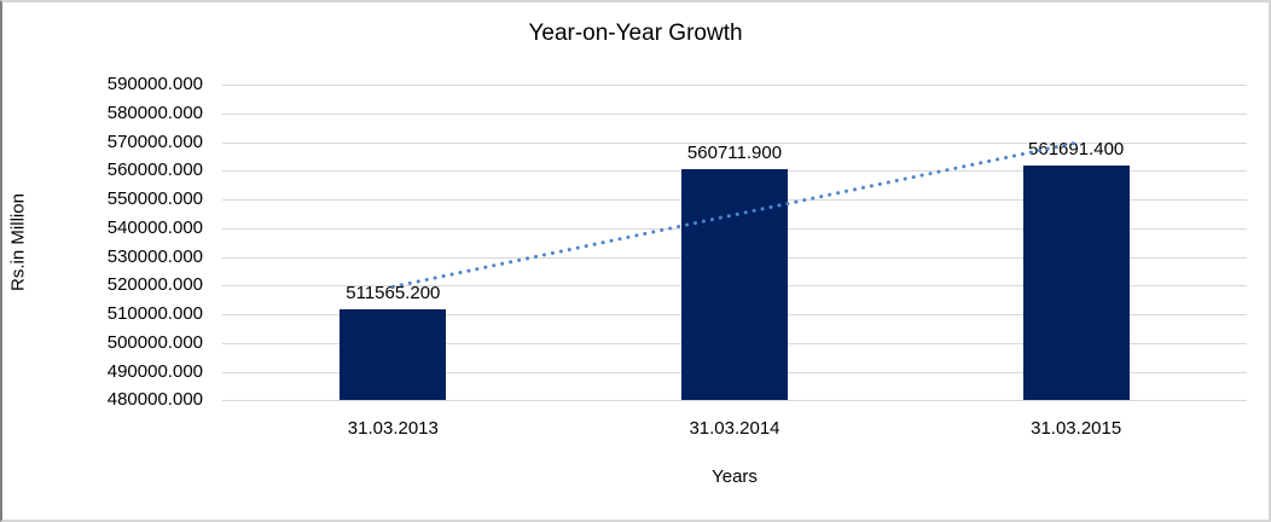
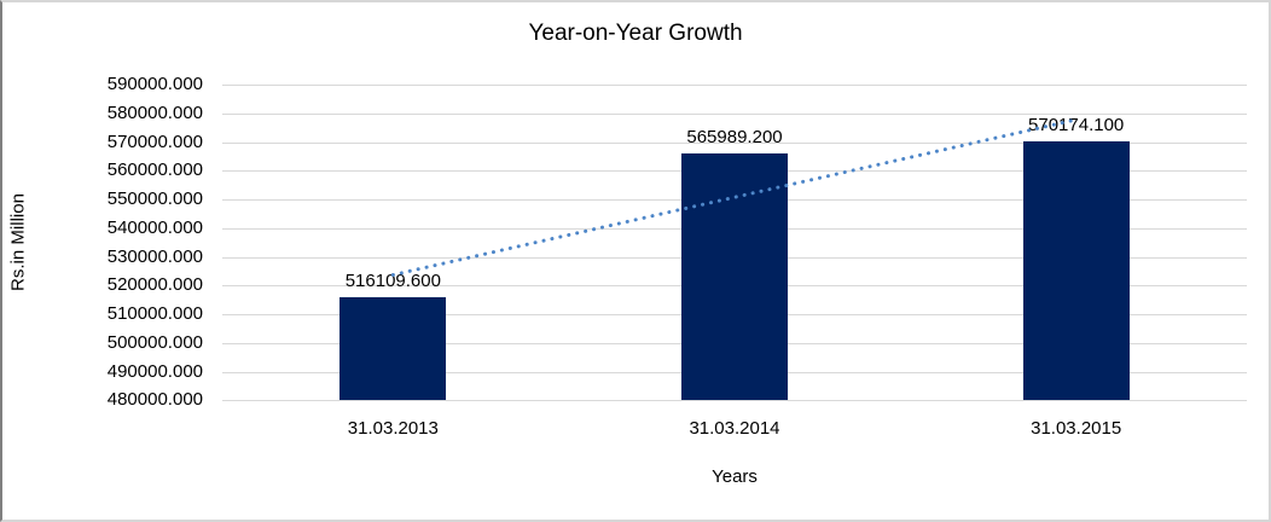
31.03.2013: 511565.200 -> 516109.600
31.03.2014: 560711.900 -> 565989.200
31.03.2015: 561691.400 -> 570174.100
